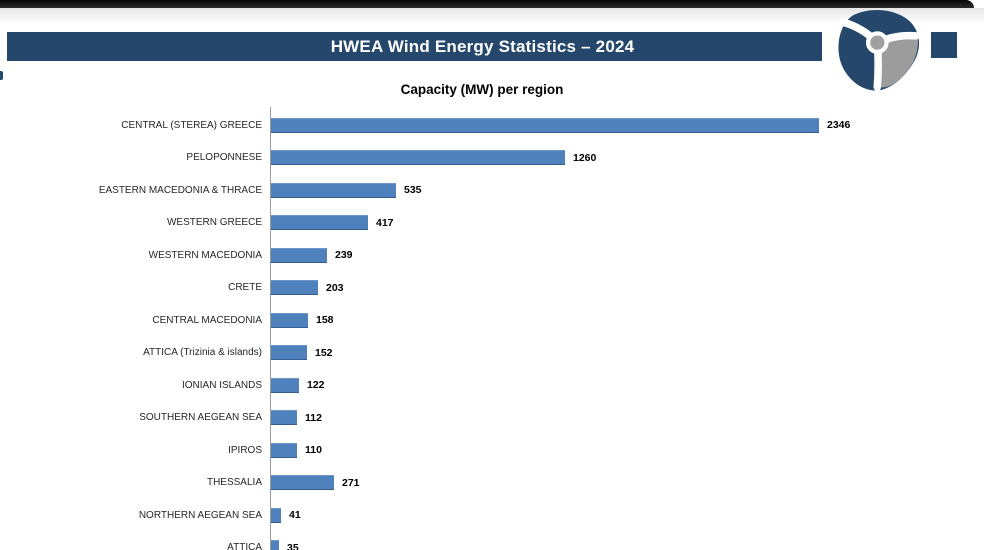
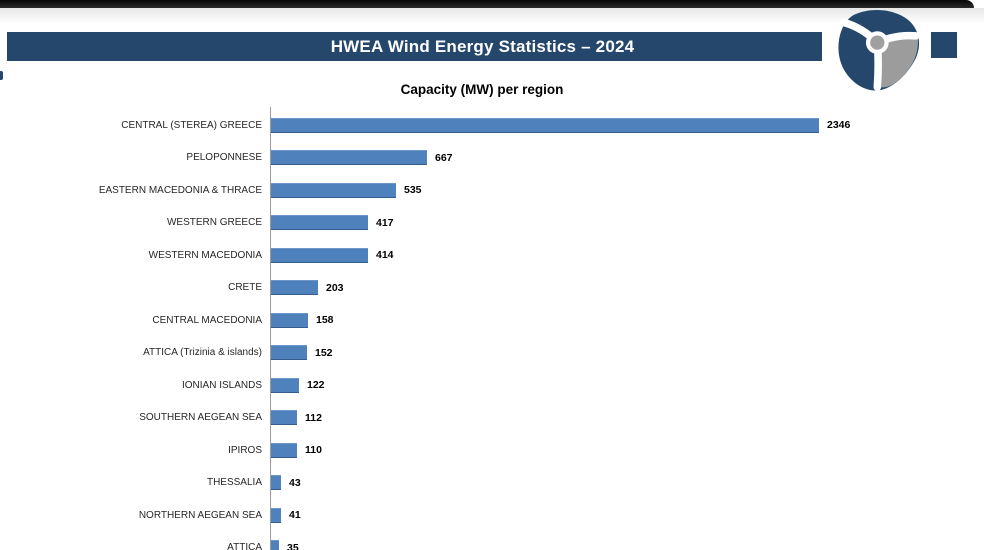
PELOPONNESE: 1260 -> 667
WESTERN MACEDONIA: 239 -> 414
THESSALIA: 271 -> 43
